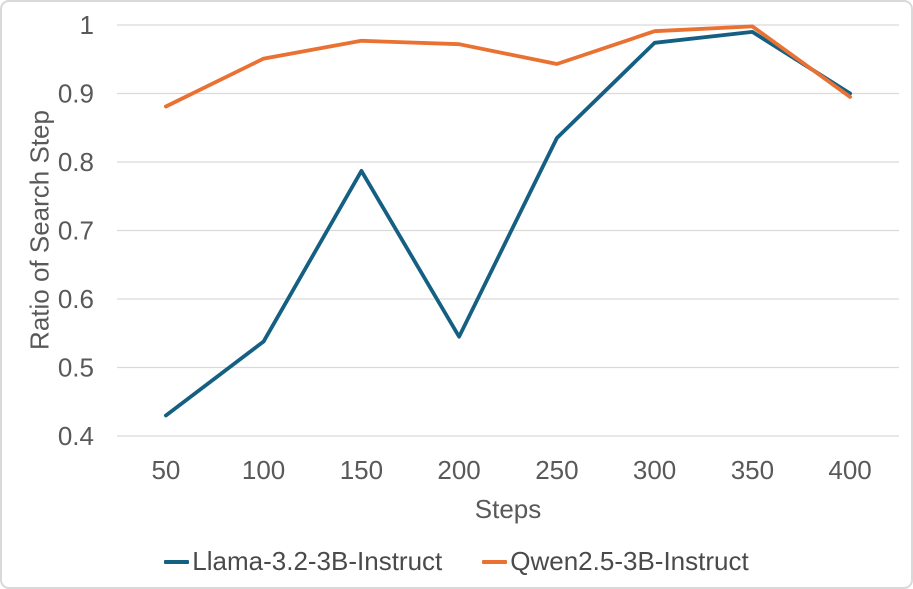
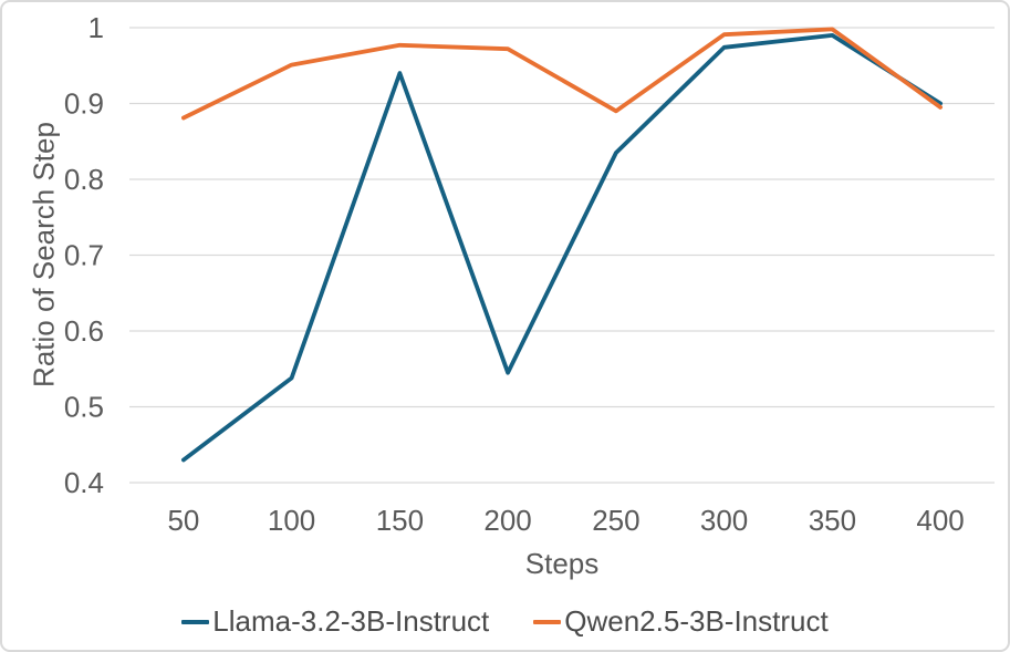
Llama-3.2-3B-Instruct/150: 0.79 -> 0.94
Qwen2.5-3B-Instruct/250: 0.94 -> 0.89
